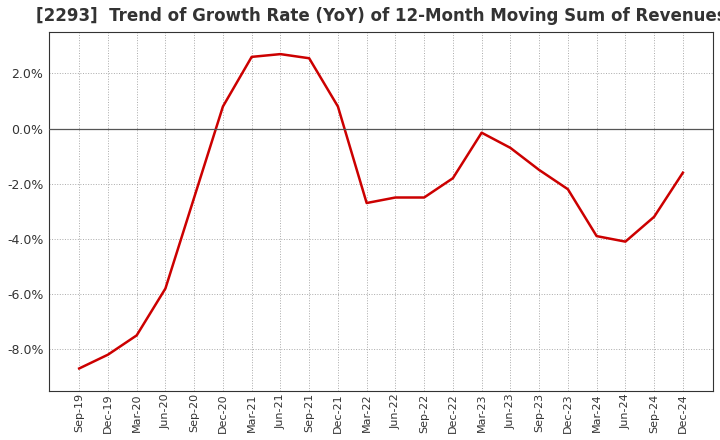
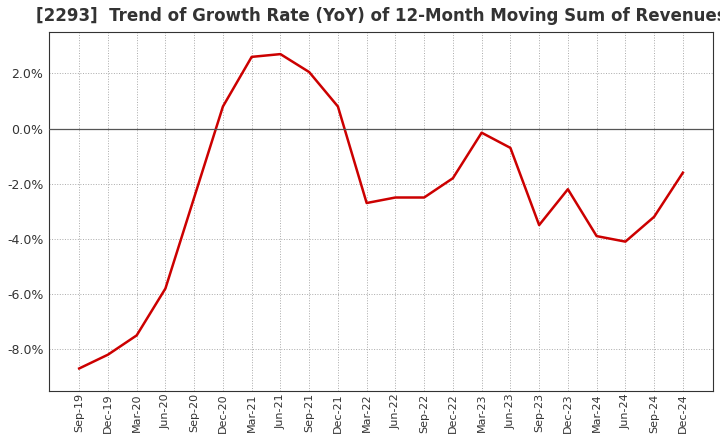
Sep-21: 2.55% -> 2.05%
Sep-23: -1.50% -> -3.50%
